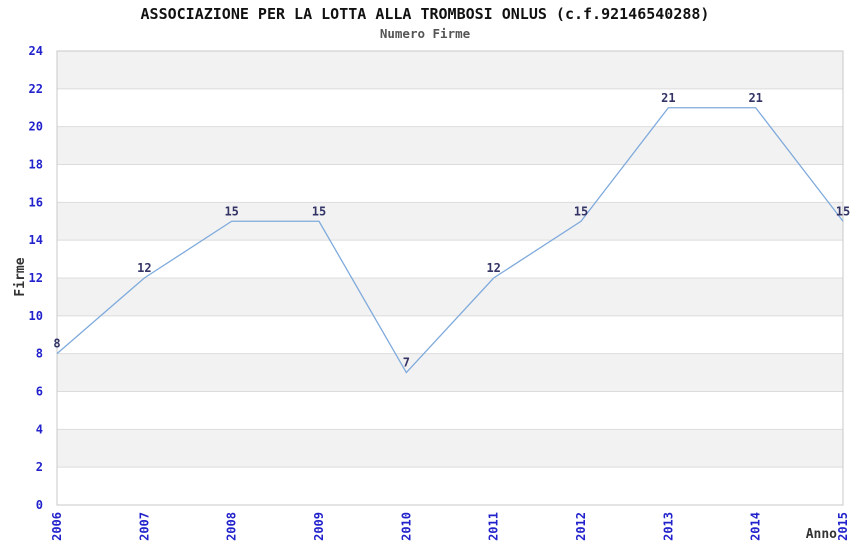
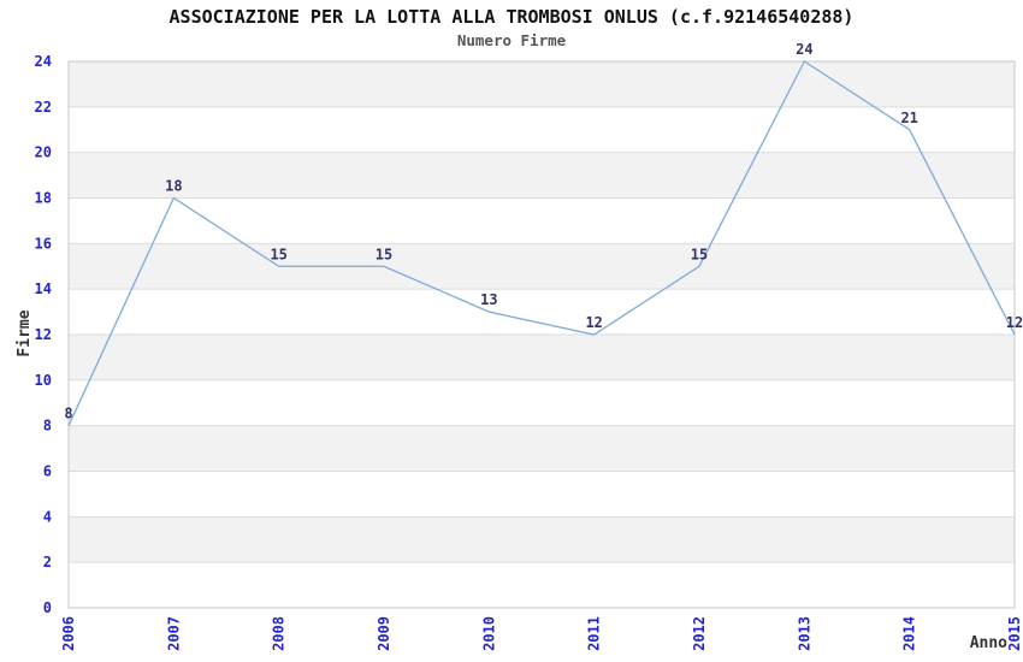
2007: 12 -> 18
2010: 7 -> 13
2013: 21 -> 24
2015: 15 -> 12
